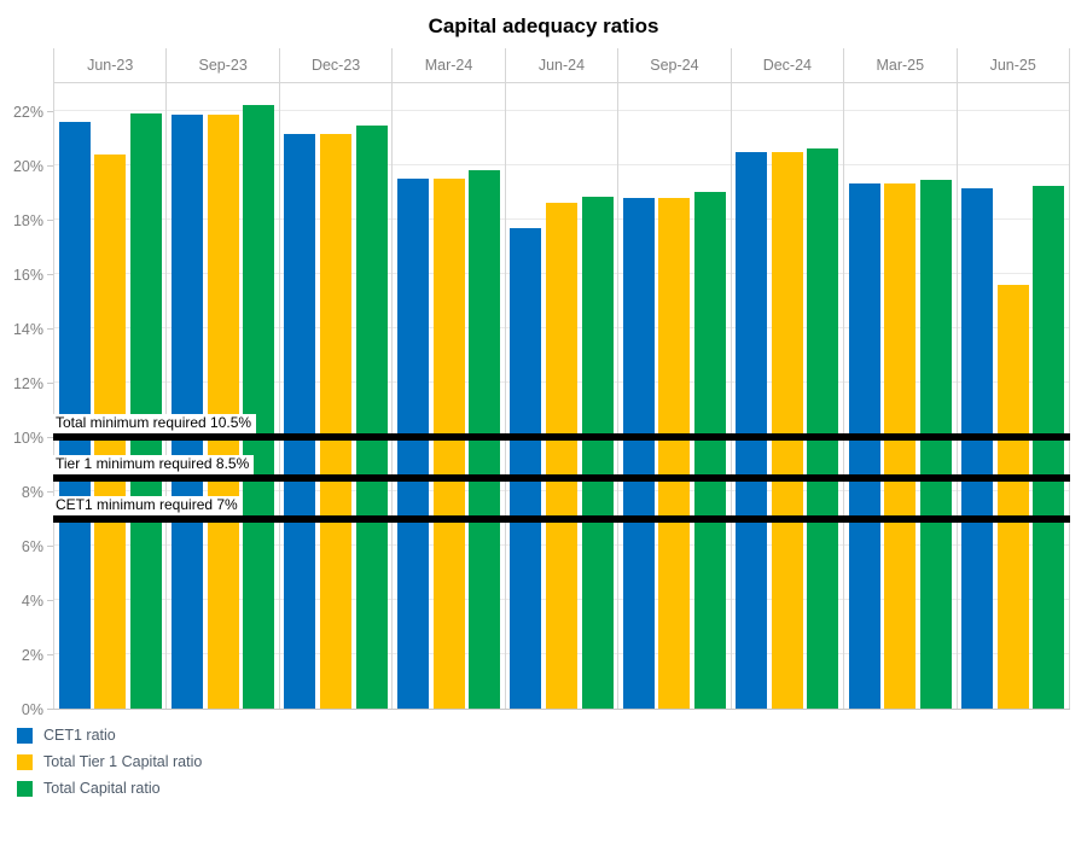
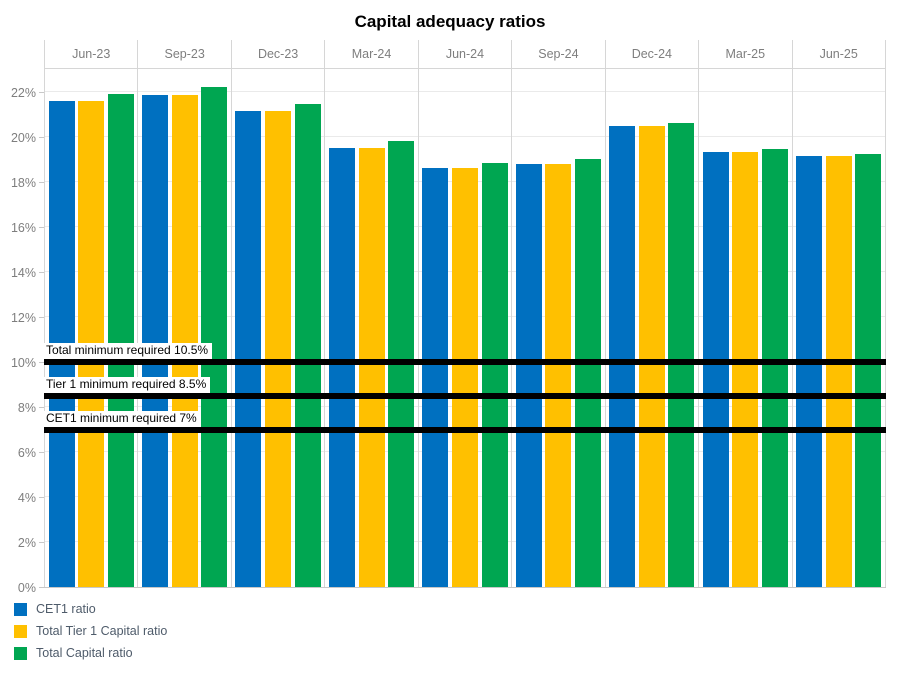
Total Tier 1 Capital ratio/Jun-23: 20.4% -> 21.6%
CET1 ratio/Jun-24: 17.7% -> 18.6%
Total Tier 1 Capital ratio/Jun-25: 15.6% -> 19.1%
